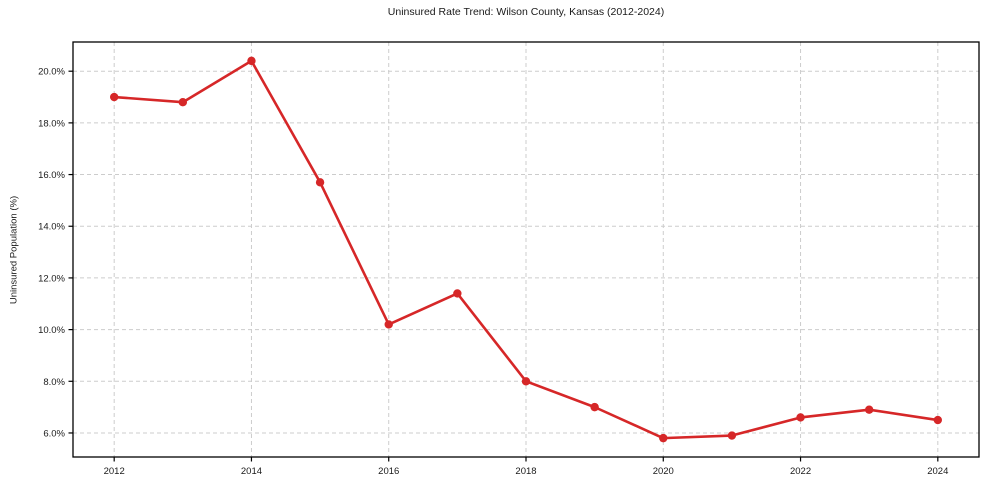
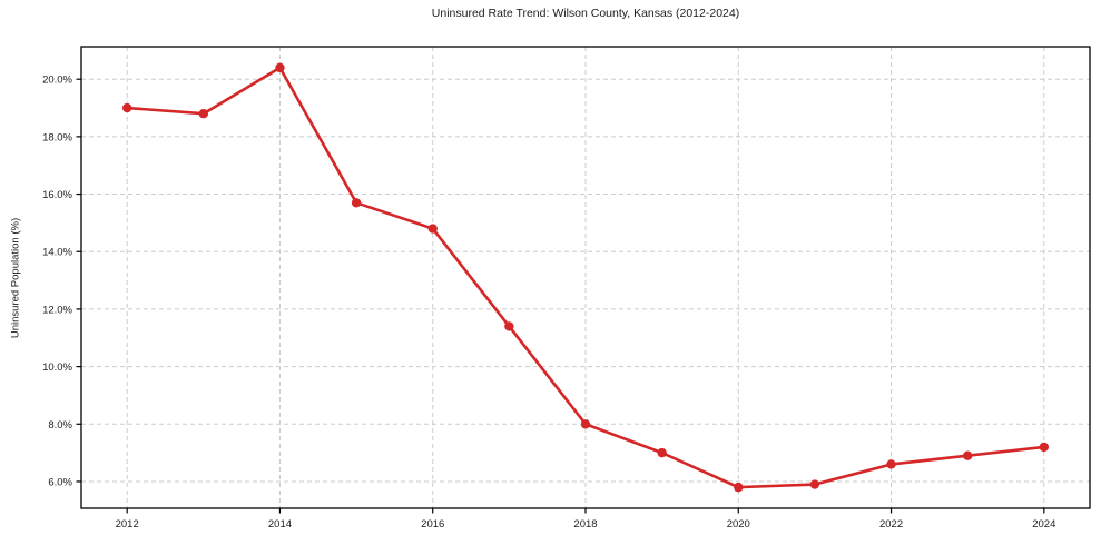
2016: 10.2% -> 14.8%
2024: 6.5% -> 7.2%
